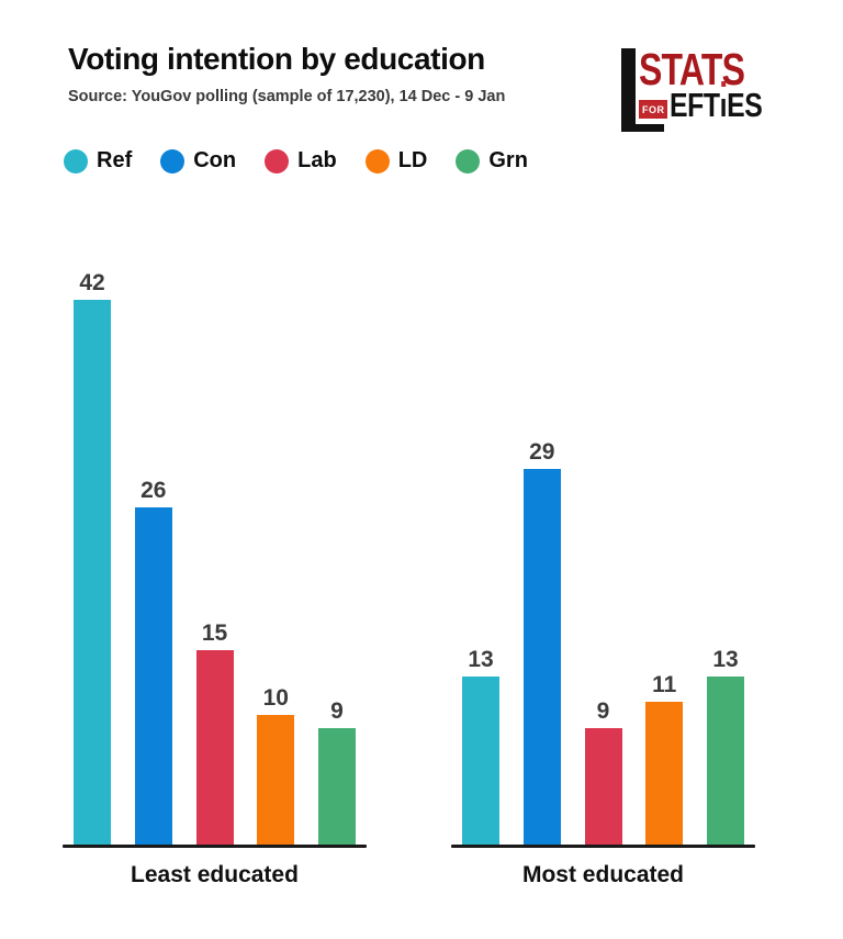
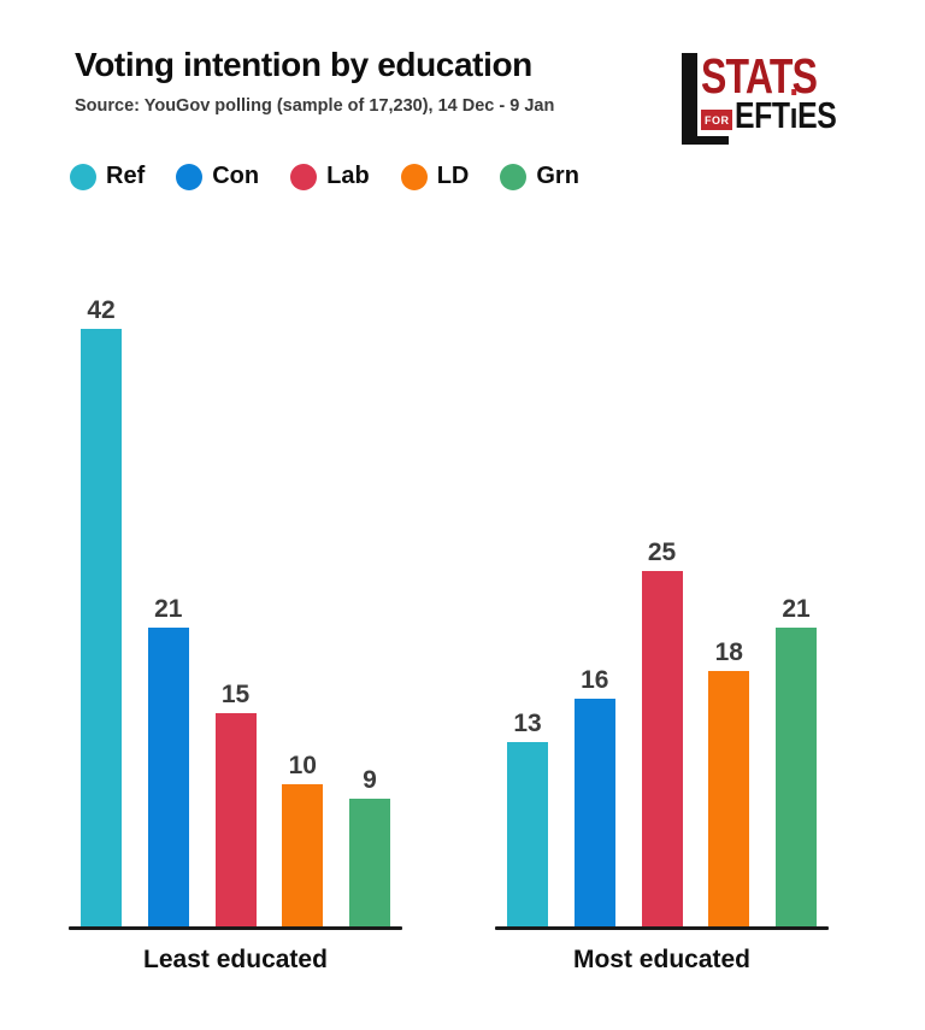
Con/Least educated: 26 -> 21
Con/Most educated: 29 -> 16
Lab/Most educated: 9 -> 25
LD/Most educated: 11 -> 18
Grn/Most educated: 13 -> 21
